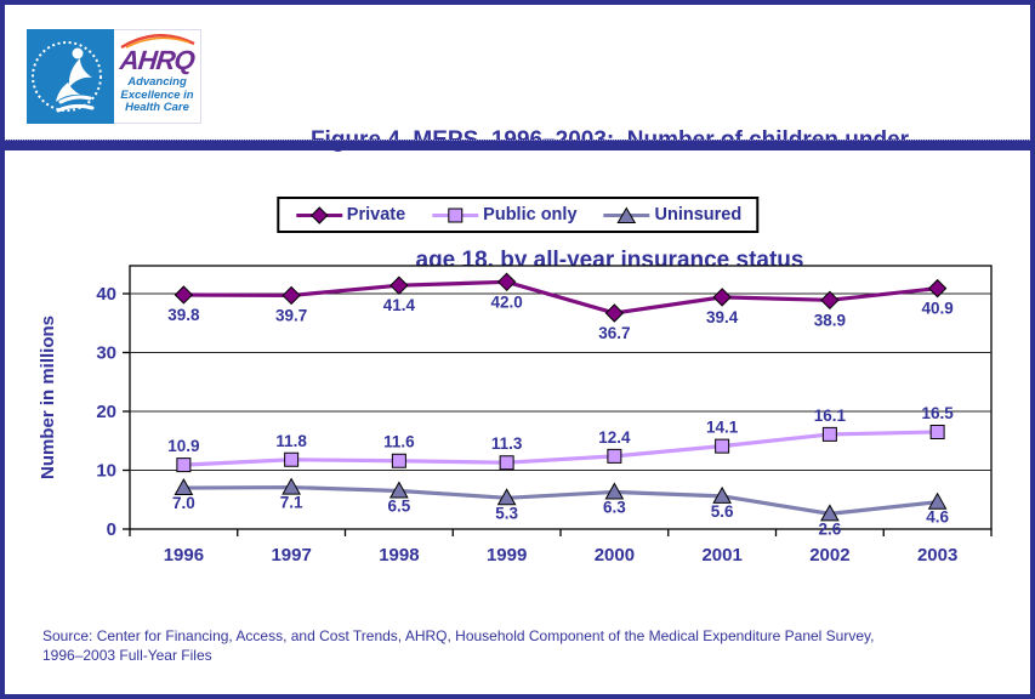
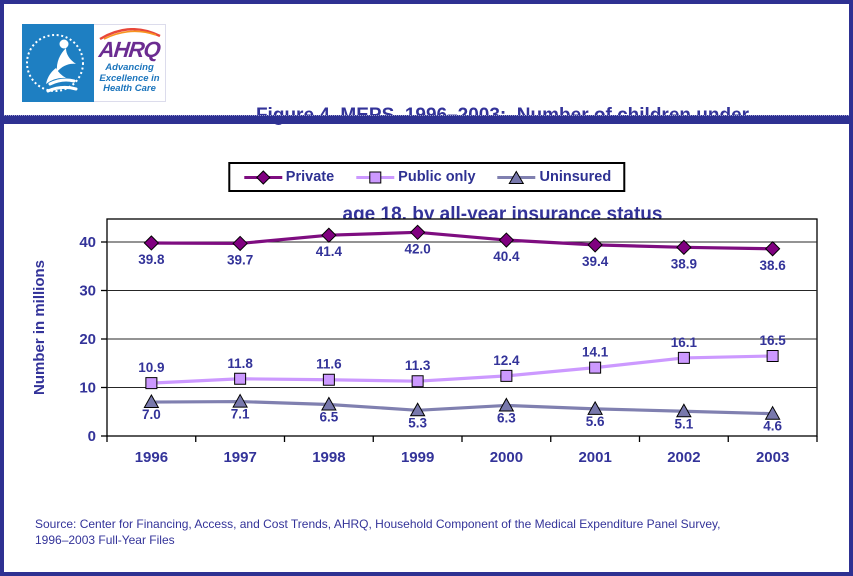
Private/2000: 36.7 -> 40.4
Uninsured/2002: 2.6 -> 5.1
Private/2003: 40.9 -> 38.6
